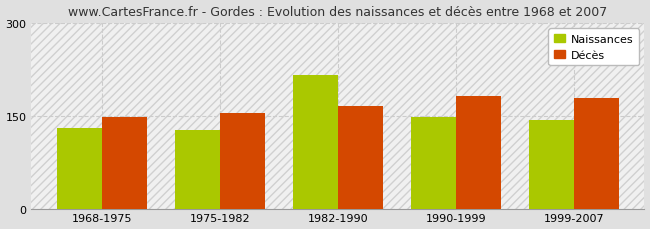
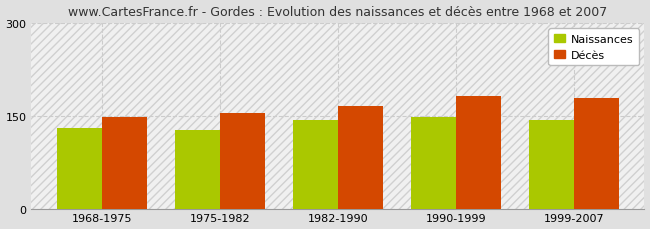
Naissances/1982-1990: 216 -> 143
